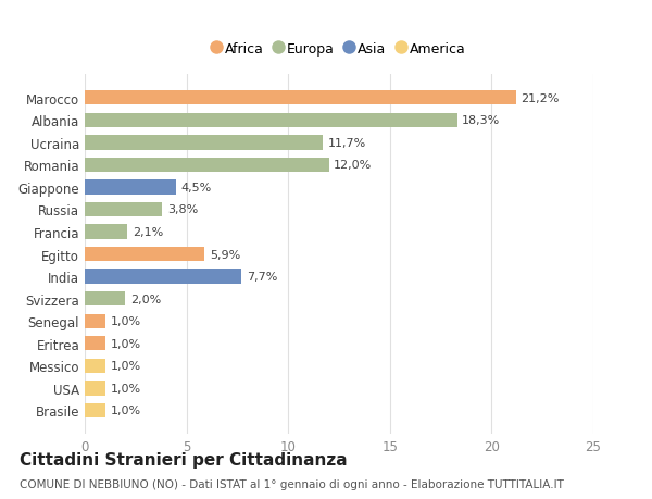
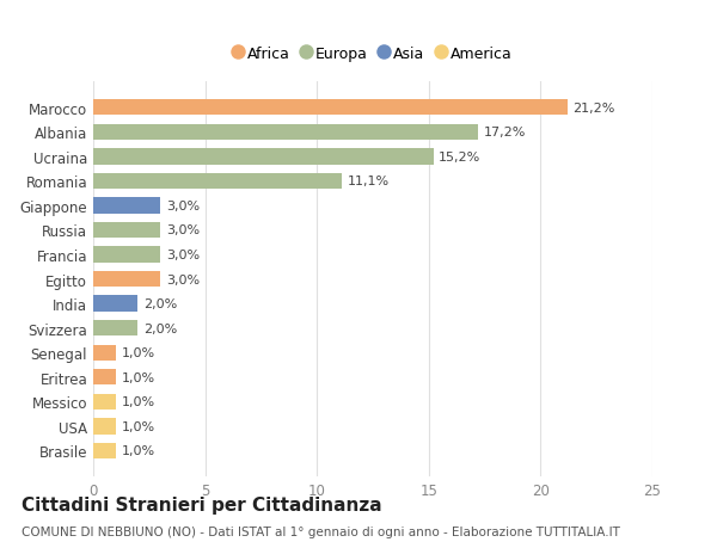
Albania: 18,3% -> 17,2%
Ucraina: 11,7% -> 15,2%
Romania: 12,0% -> 11,1%
Giappone: 4,5% -> 3,0%
Russia: 3,8% -> 3,0%
Francia: 2,1% -> 3,0%
Egitto: 5,9% -> 3,0%
India: 7,7% -> 2,0%
